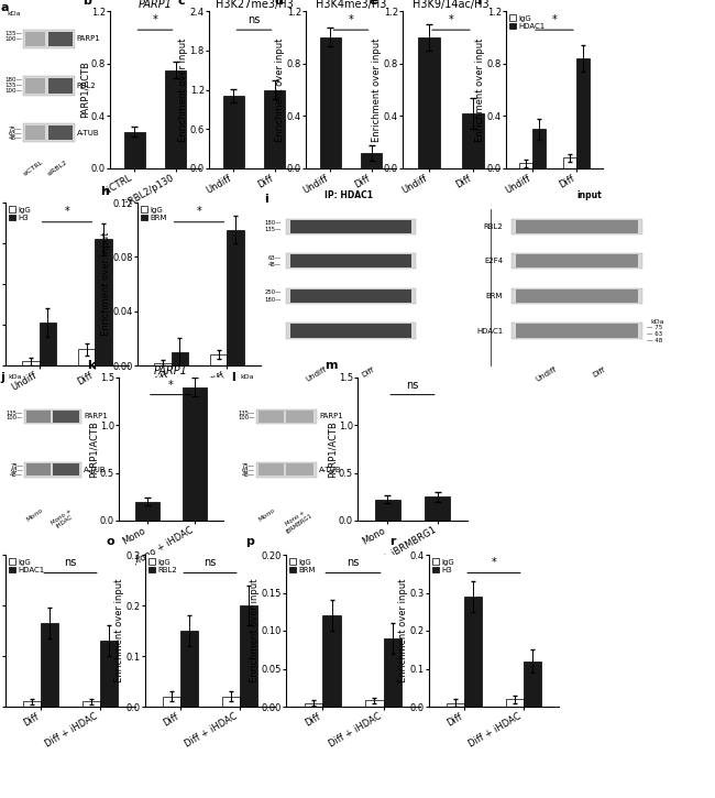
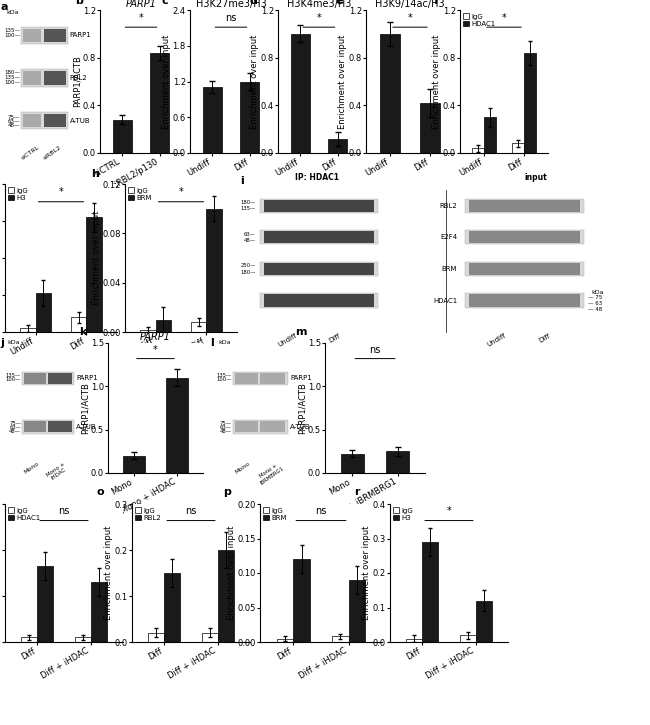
siRBL2/p130: 0.75 -> 0.84
Mono + iHDAC: 1.4 -> 1.1
